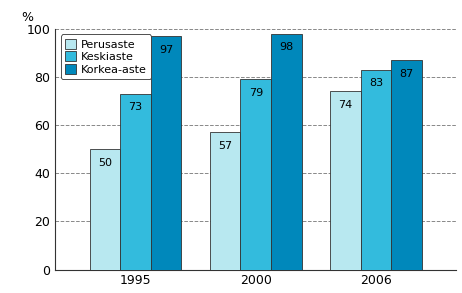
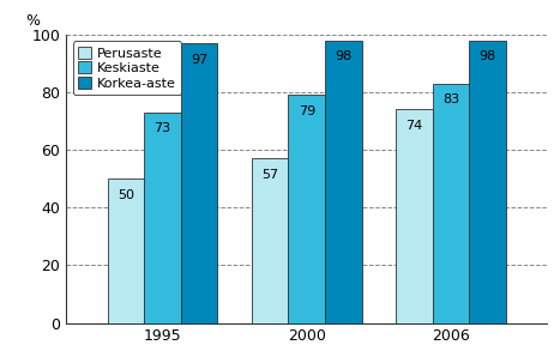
Korkea-aste/2006: 87 -> 98
